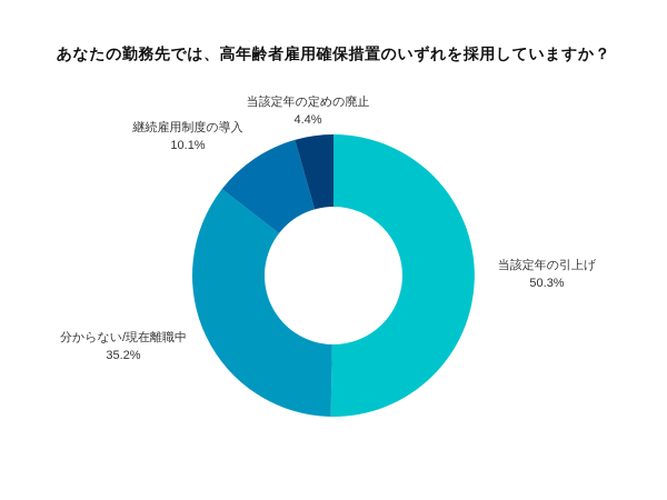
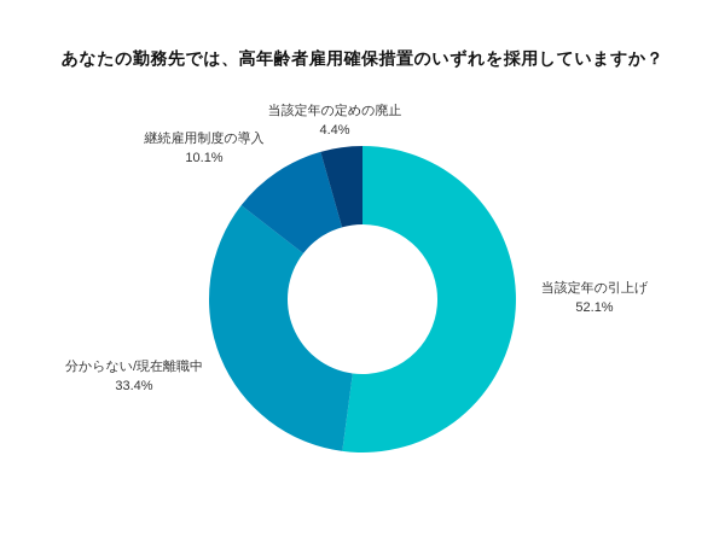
当該定年の引上げ: 50.3% -> 52.1%
分からない/現在離職中: 35.2% -> 33.4%
